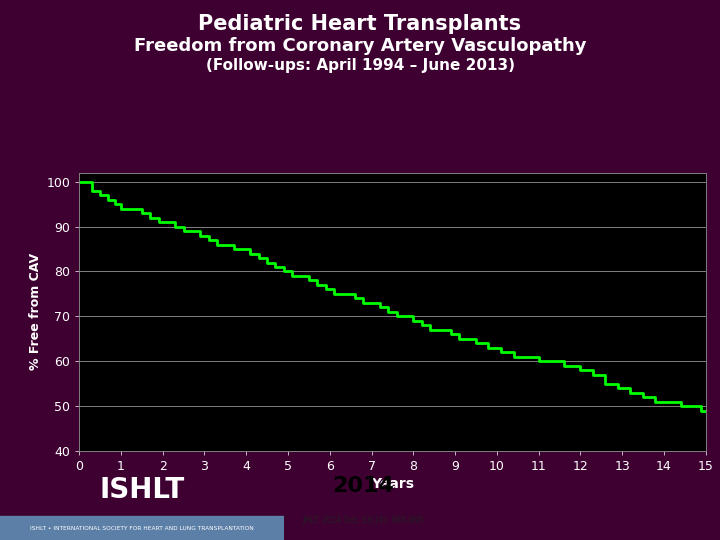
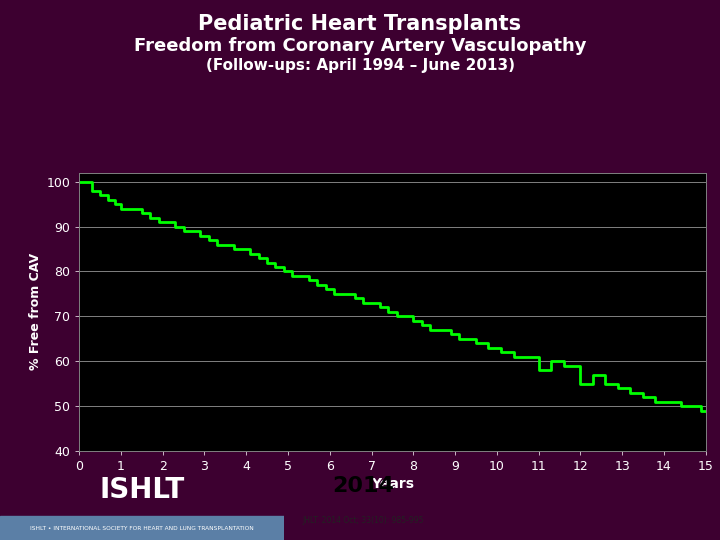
11: 60 -> 58
12: 58 -> 55
